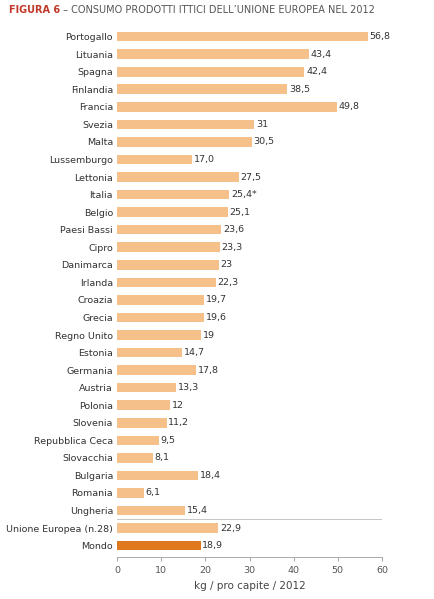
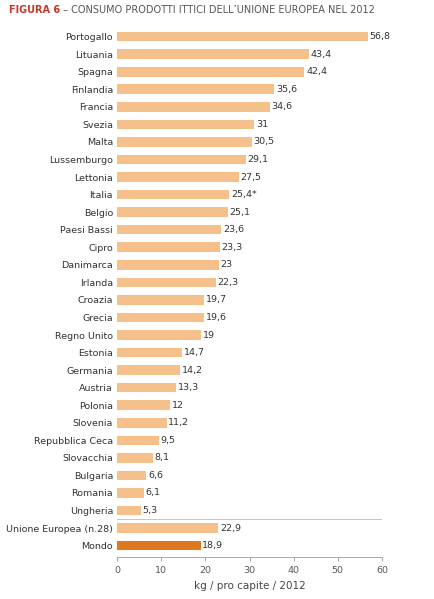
Finlandia: 38,5 -> 35,6
Francia: 49,8 -> 34,6
Lussemburgo: 17,0 -> 29,1
Germania: 17,8 -> 14,2
Bulgaria: 18,4 -> 6,6
Ungheria: 15,4 -> 5,3
